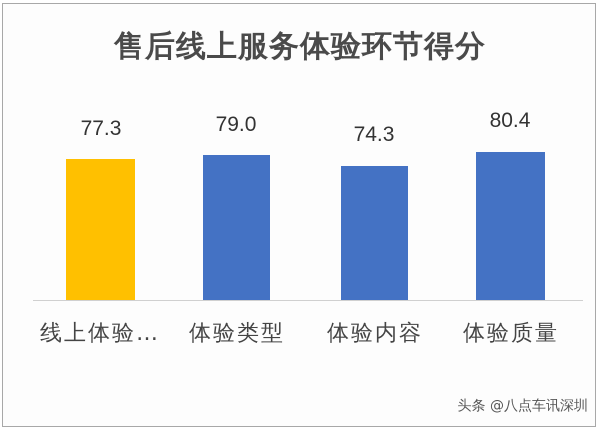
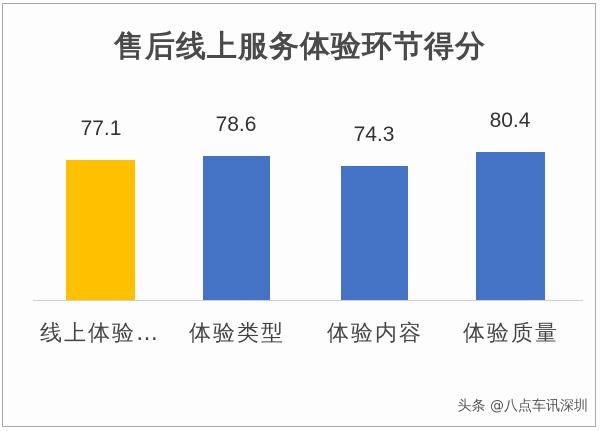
线上体验…: 77.3 -> 77.1
体验类型: 79.0 -> 78.6
